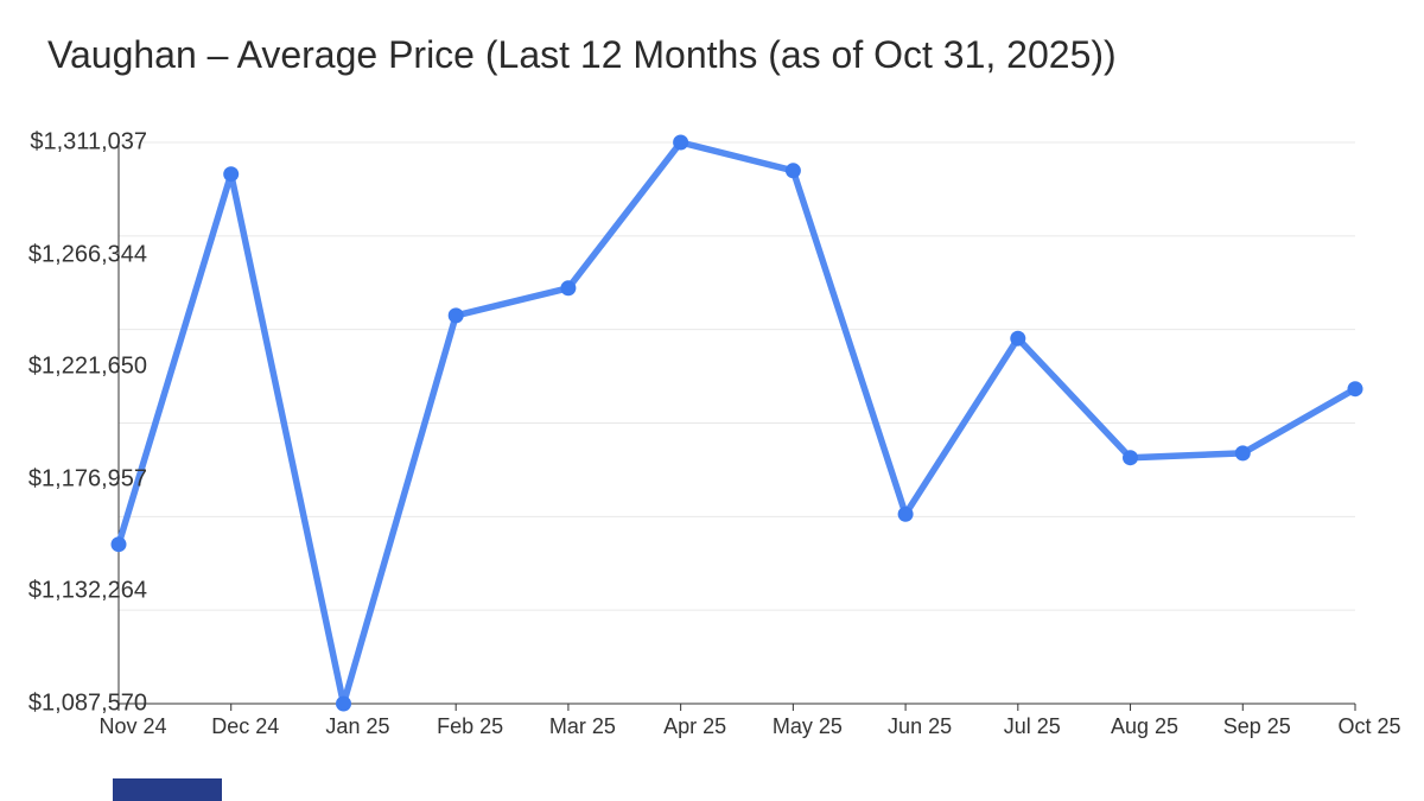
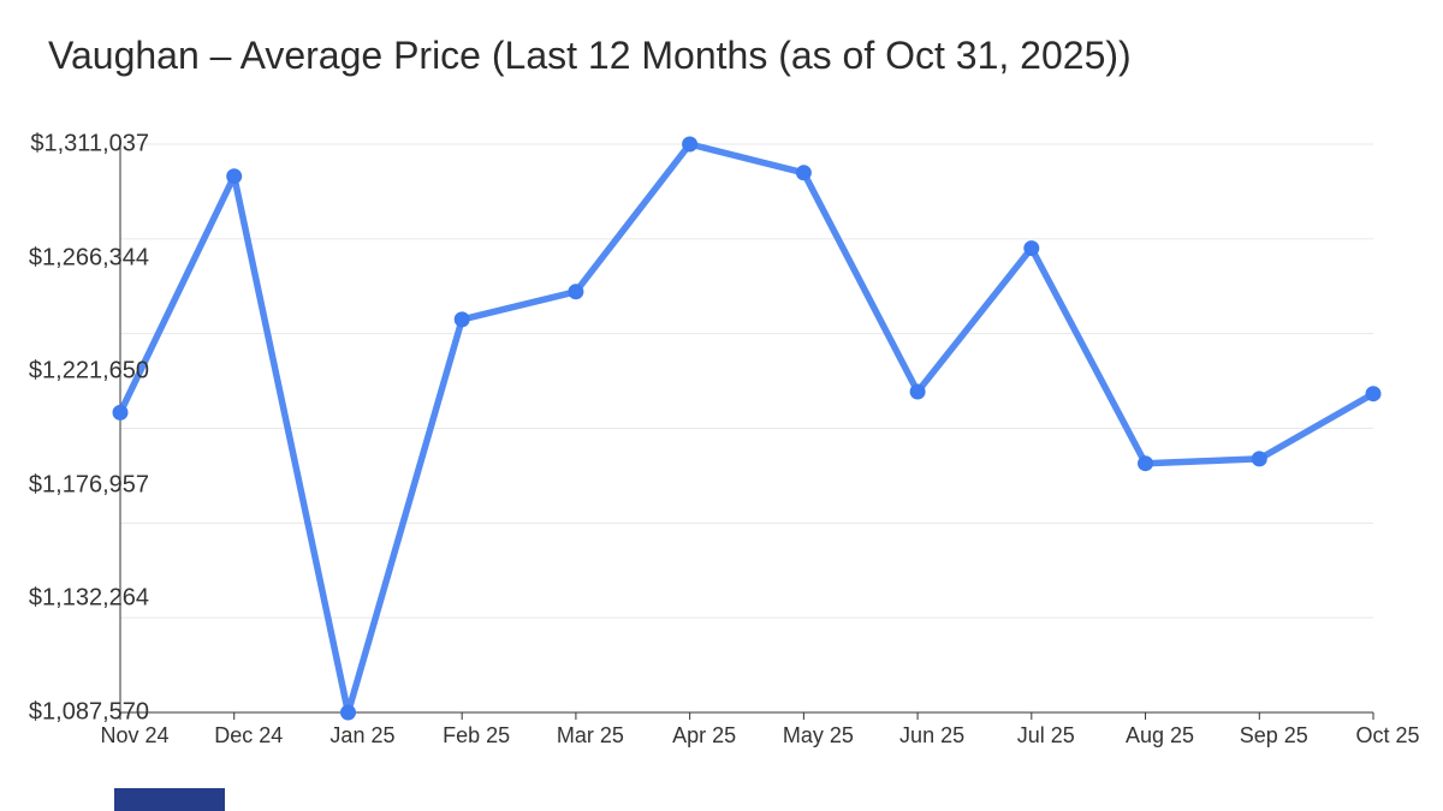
Nov 24: $1151000 -> $1206000
Jun 25: $1163000 -> $1214000
Jul 25: $1233000 -> $1270000
